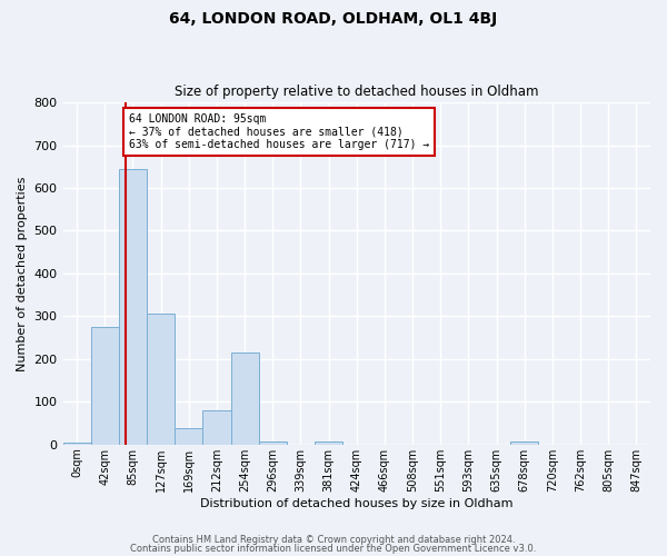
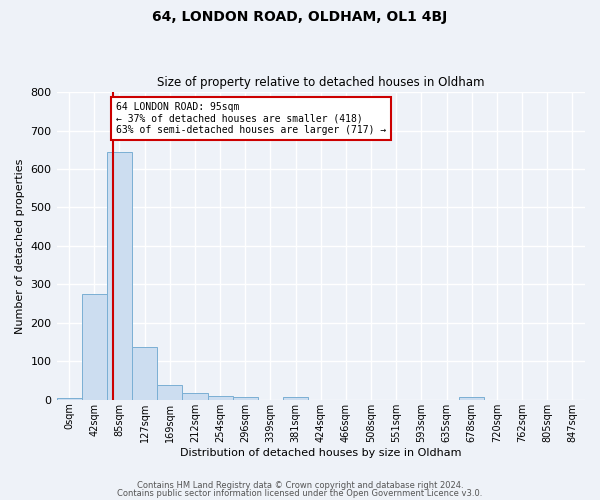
127sqm: 305 -> 138
212sqm: 80 -> 18
254sqm: 215 -> 10
